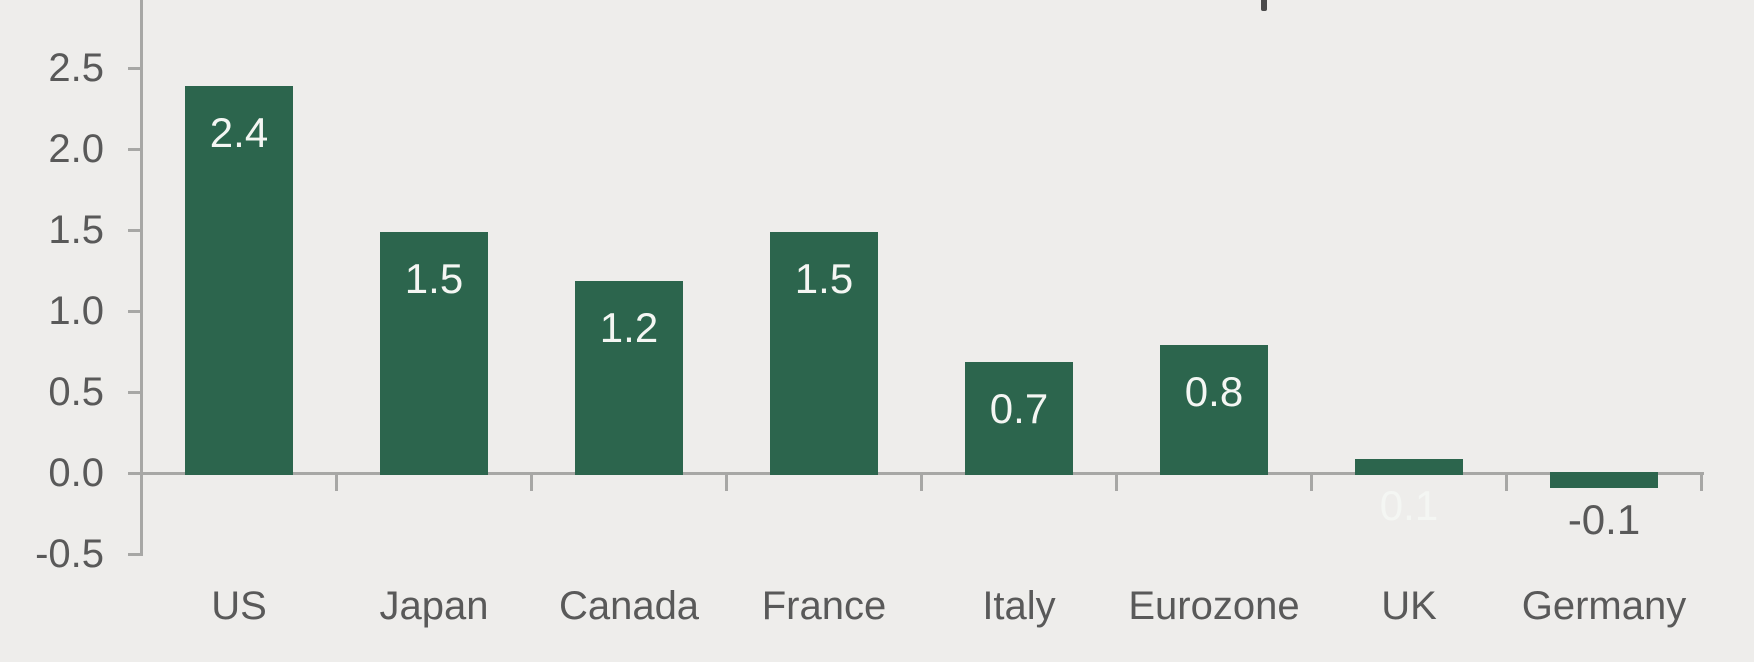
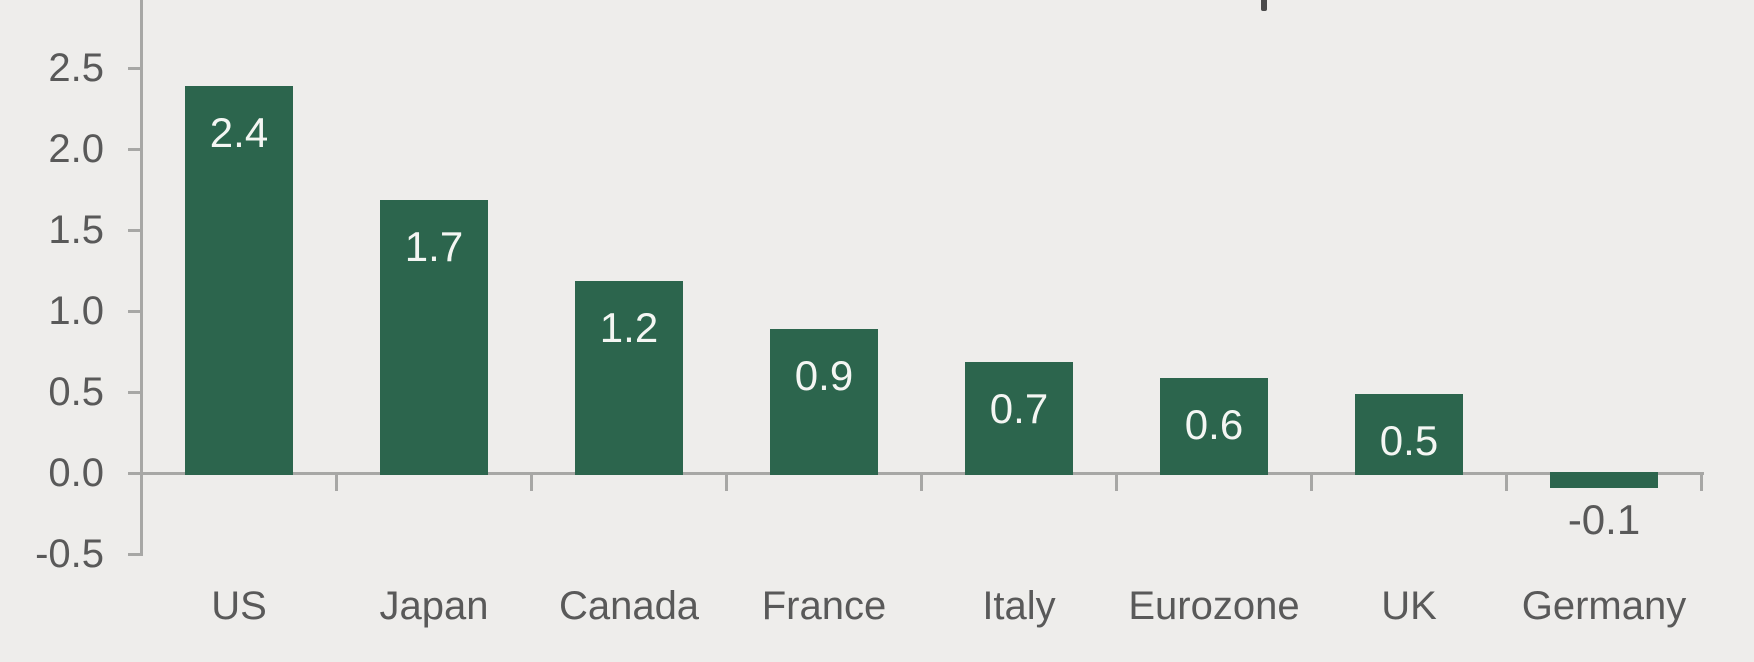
Japan: 1.5 -> 1.7
France: 1.5 -> 0.9
Eurozone: 0.8 -> 0.6
UK: 0.1 -> 0.5
